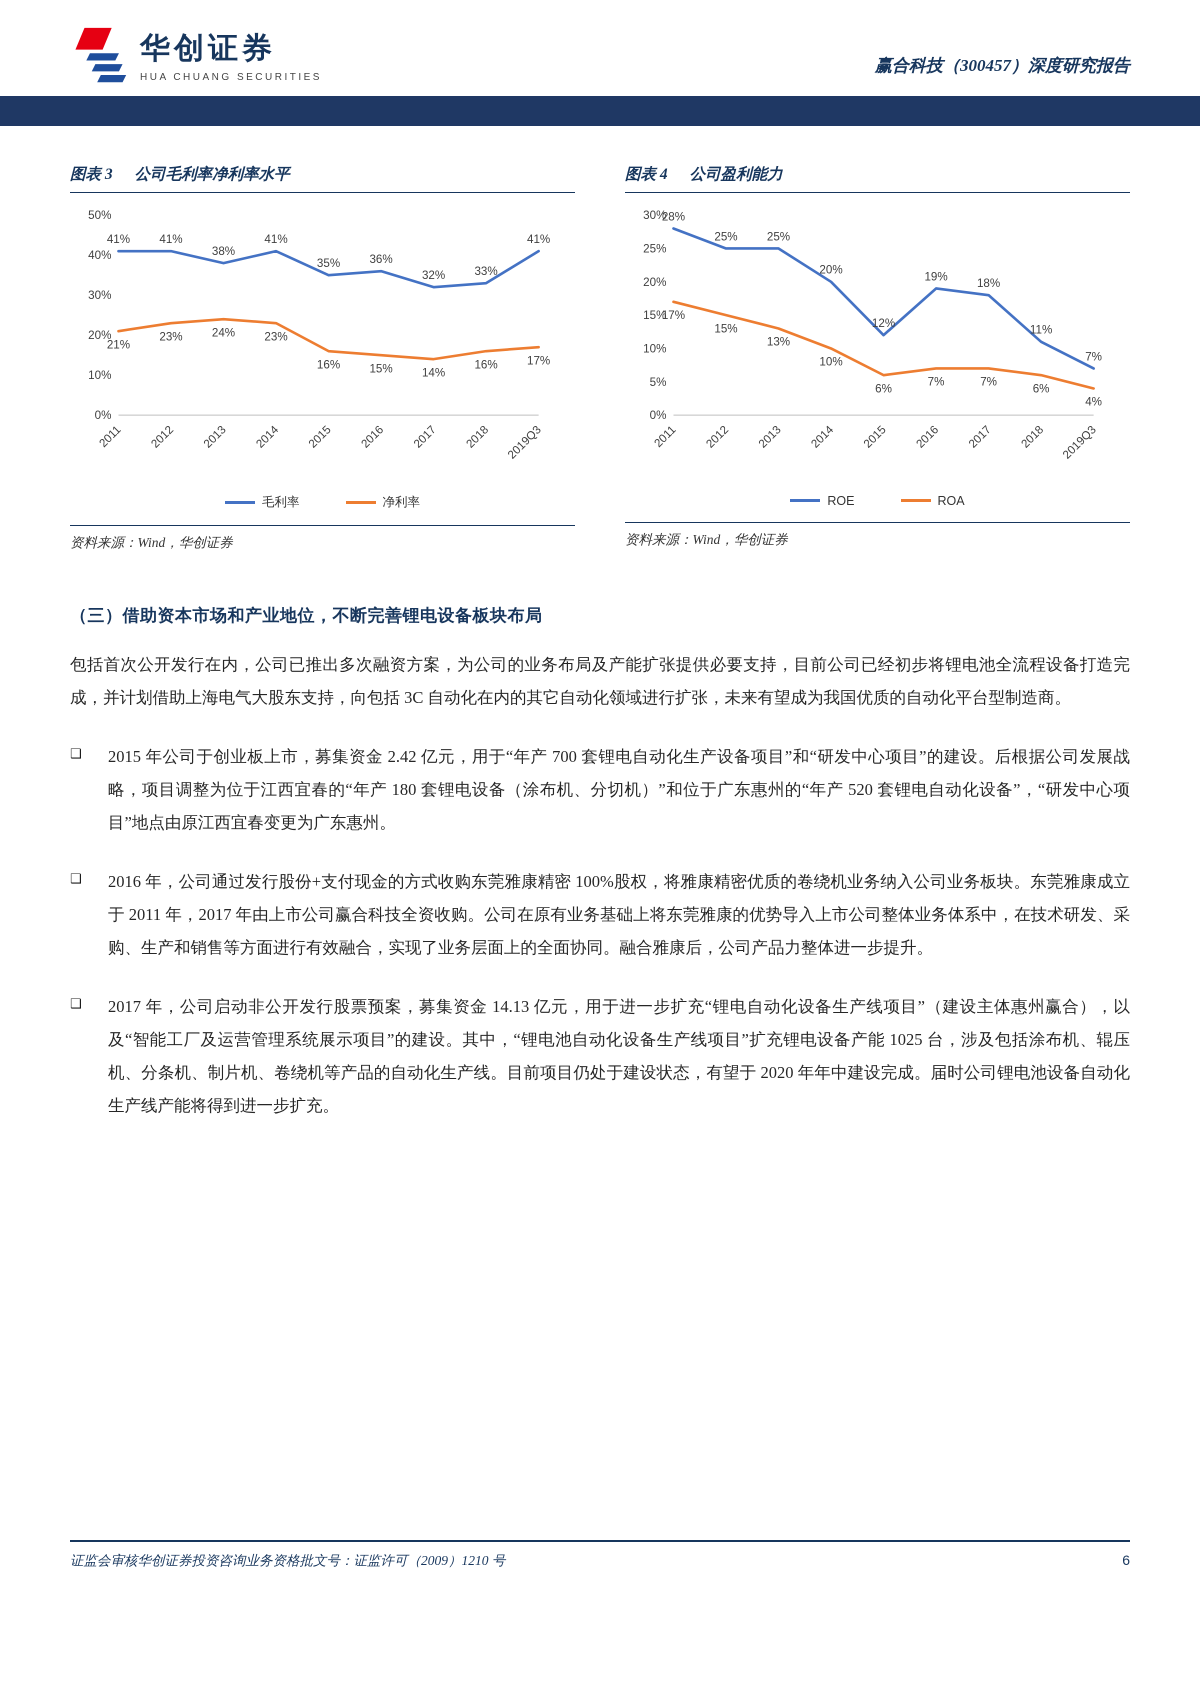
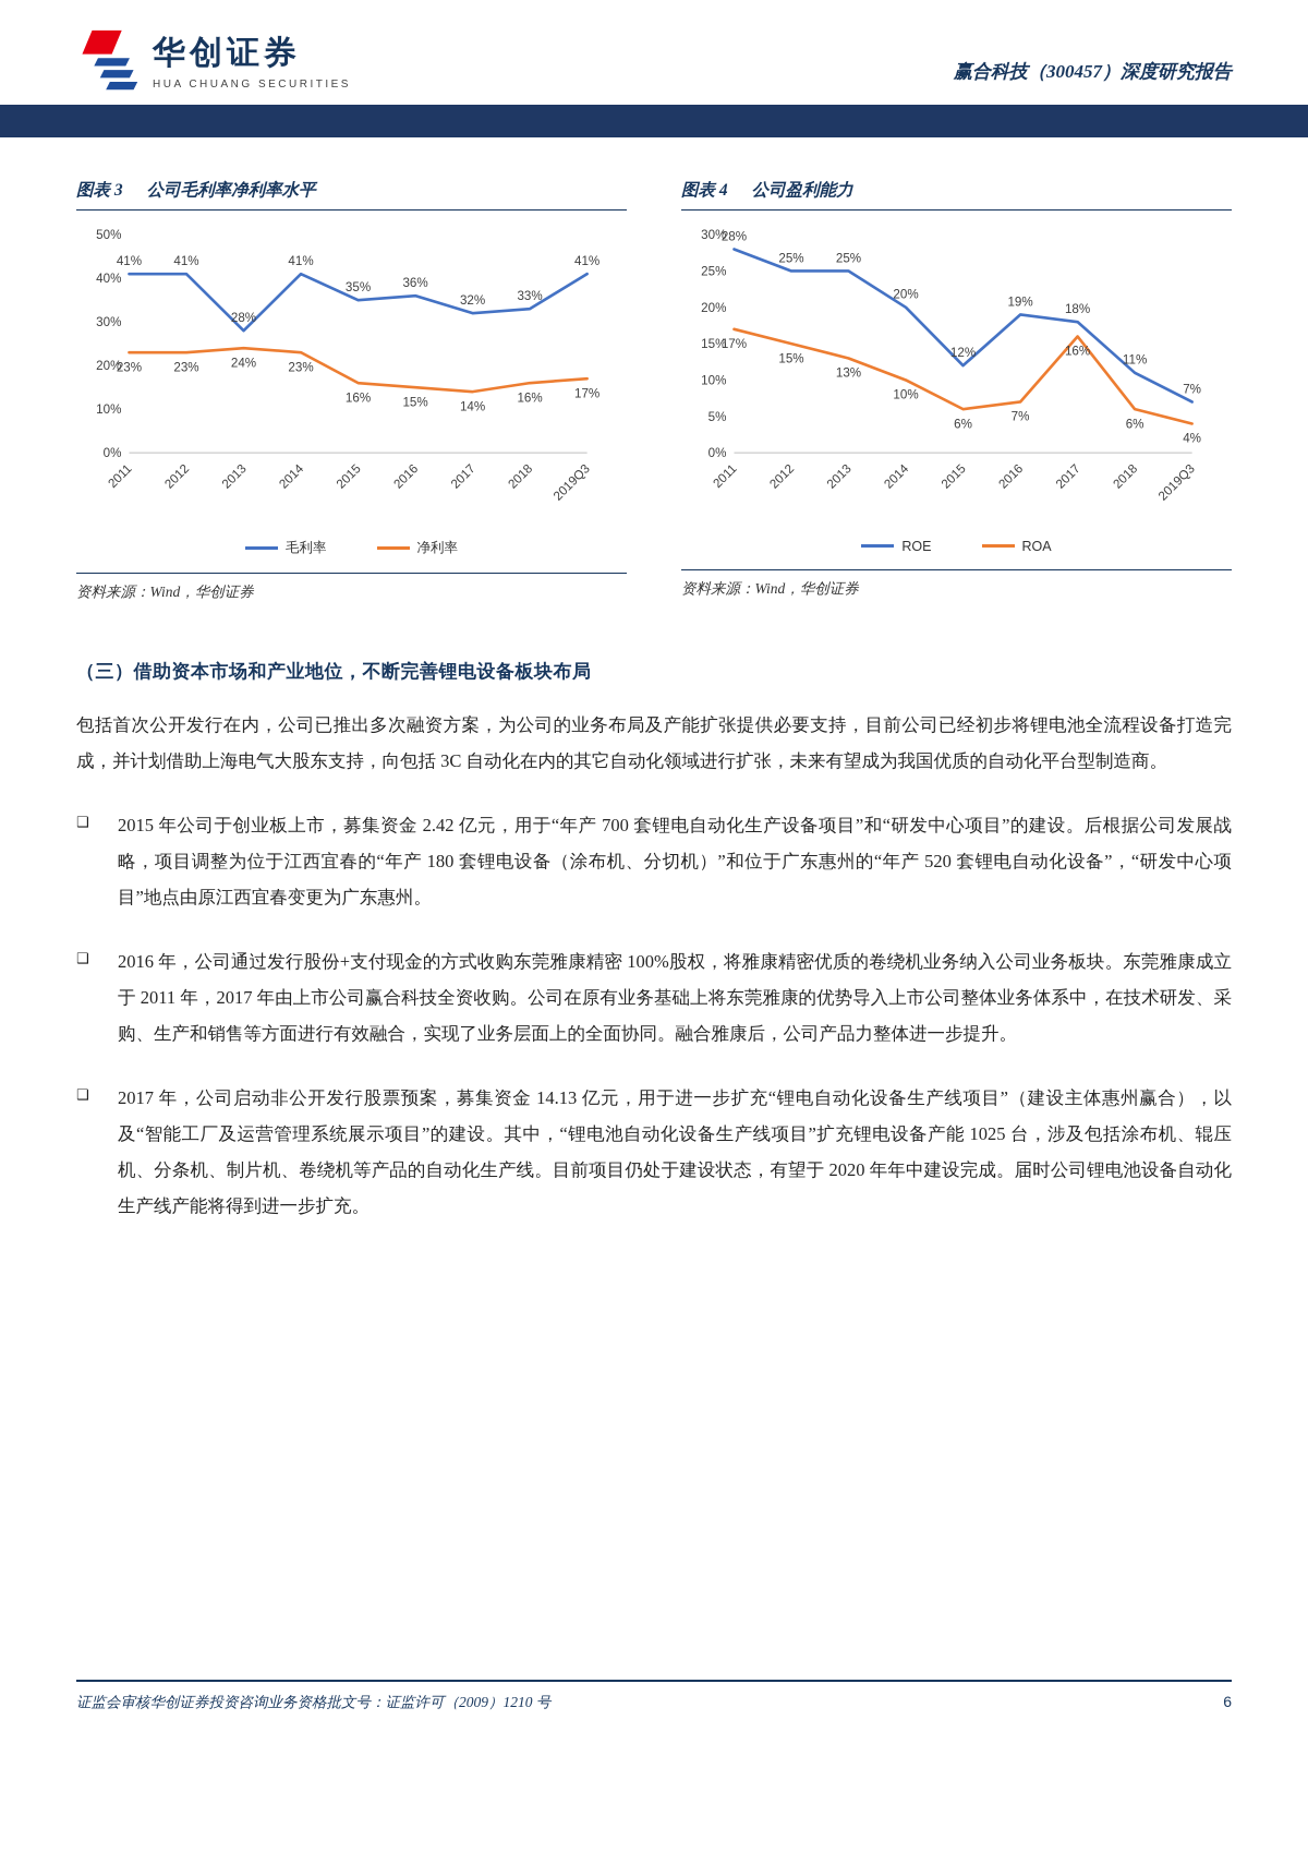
公司毛利率净利率水平/净利率/2011: 21% -> 23%
公司毛利率净利率水平/毛利率/2013: 38% -> 28%
公司盈利能力/ROA/2017: 7% -> 16%
